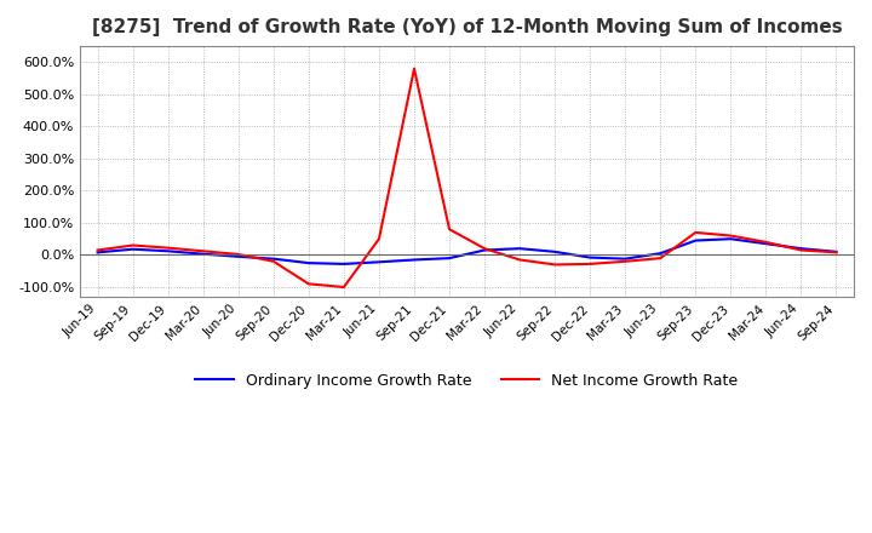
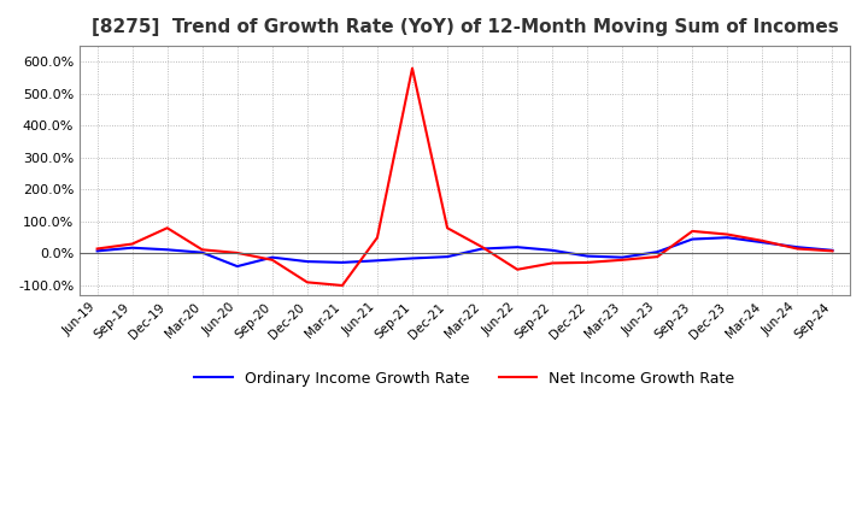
Net Income Growth Rate/Dec-19: 22% -> 80%
Ordinary Income Growth Rate/Jun-20: -5% -> -40%
Net Income Growth Rate/Jun-22: -15% -> -50%
